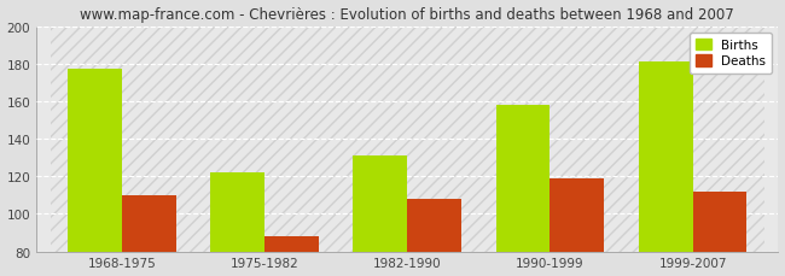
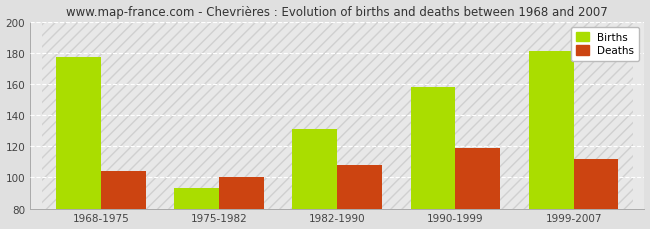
Deaths/1968-1975: 110 -> 104
Births/1975-1982: 122 -> 93
Deaths/1975-1982: 88 -> 100
